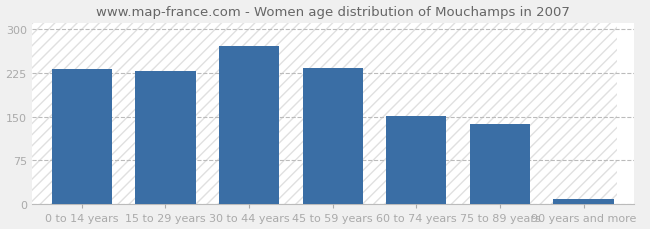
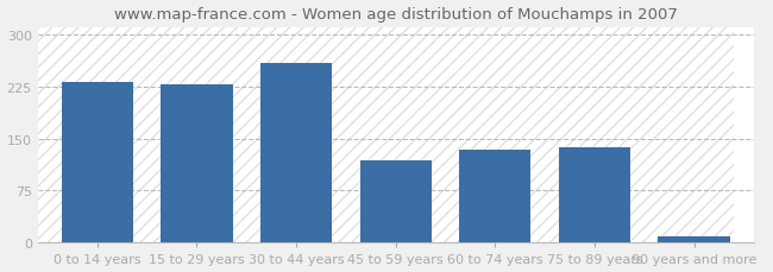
30 to 44 years: 270 -> 258
45 to 59 years: 233 -> 118
60 to 74 years: 151 -> 134
